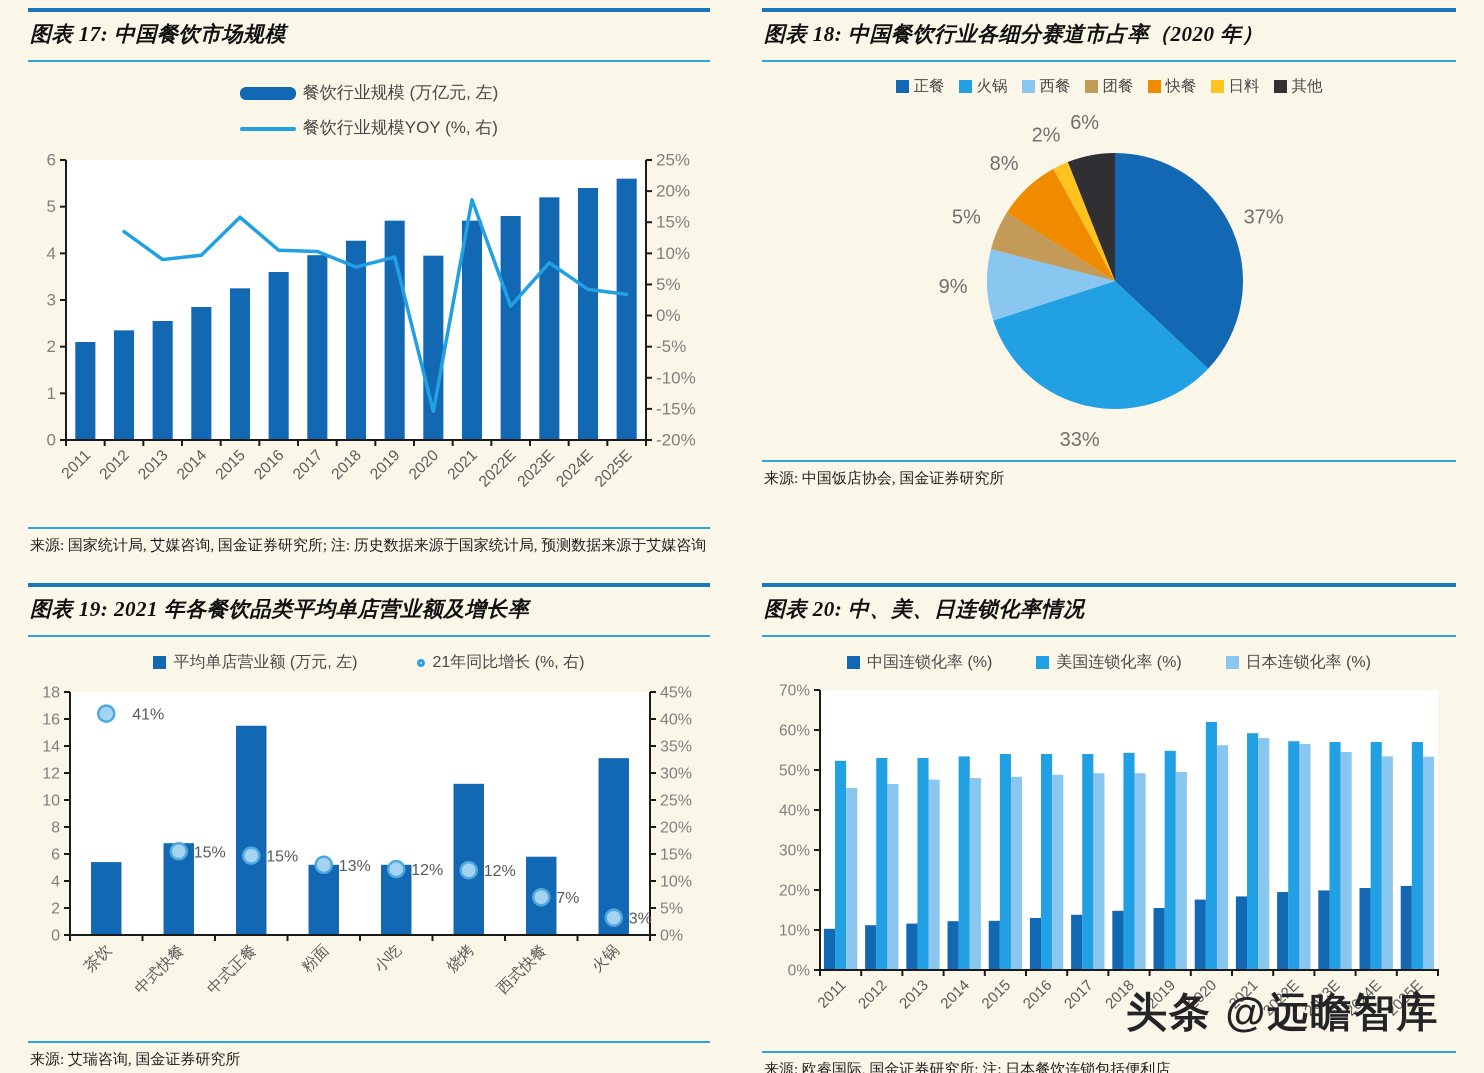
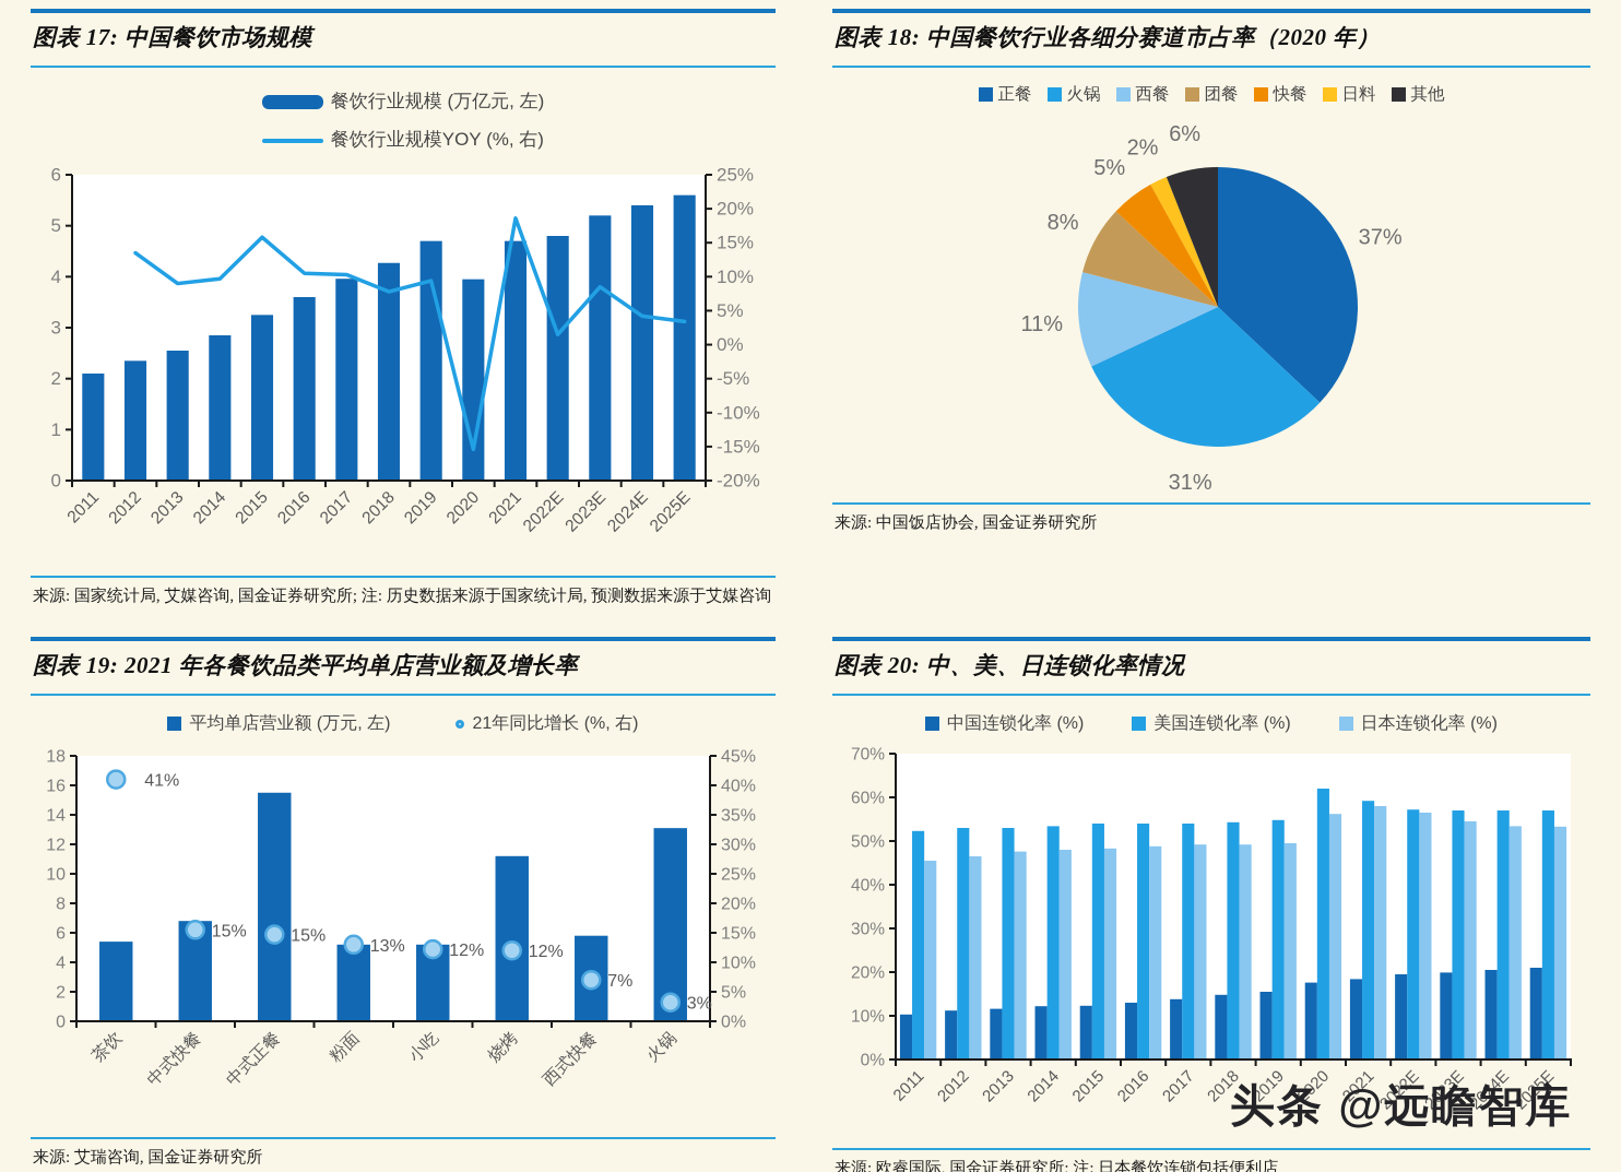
图表 18: 中国餐饮行业各细分赛道市占率（2020 年）/火锅: 33% -> 31%
图表 18: 中国餐饮行业各细分赛道市占率（2020 年）/西餐: 9% -> 11%
图表 18: 中国餐饮行业各细分赛道市占率（2020 年）/团餐: 5% -> 8%
图表 18: 中国餐饮行业各细分赛道市占率（2020 年）/快餐: 8% -> 5%
